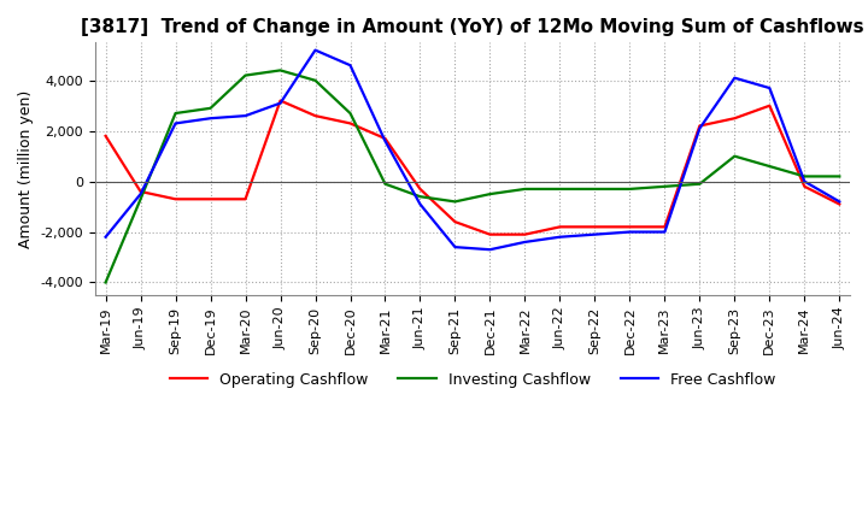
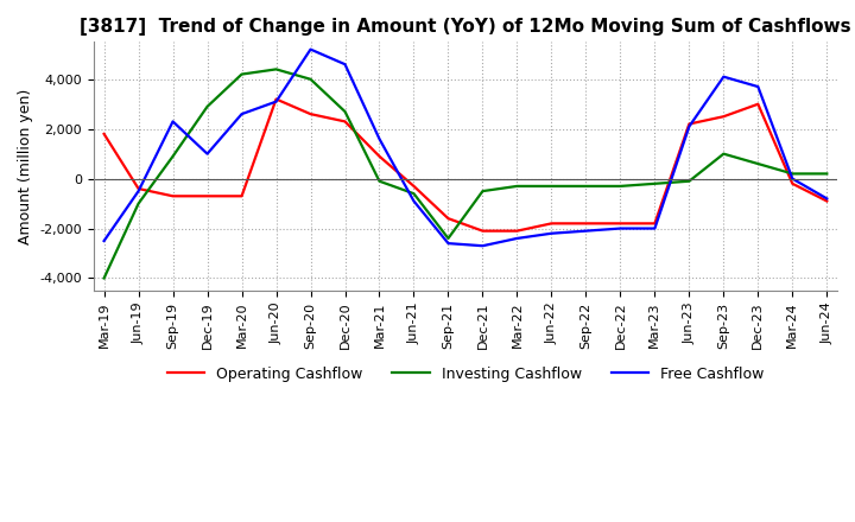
Free Cashflow/Mar-19: -2,200 -> -2,500
Investing Cashflow/Jun-19: -700 -> -1,000
Investing Cashflow/Sep-19: 2,700 -> 900
Free Cashflow/Dec-19: 2,500 -> 1,000
Operating Cashflow/Mar-21: 1,700 -> 900
Investing Cashflow/Sep-21: -800 -> -2,400
